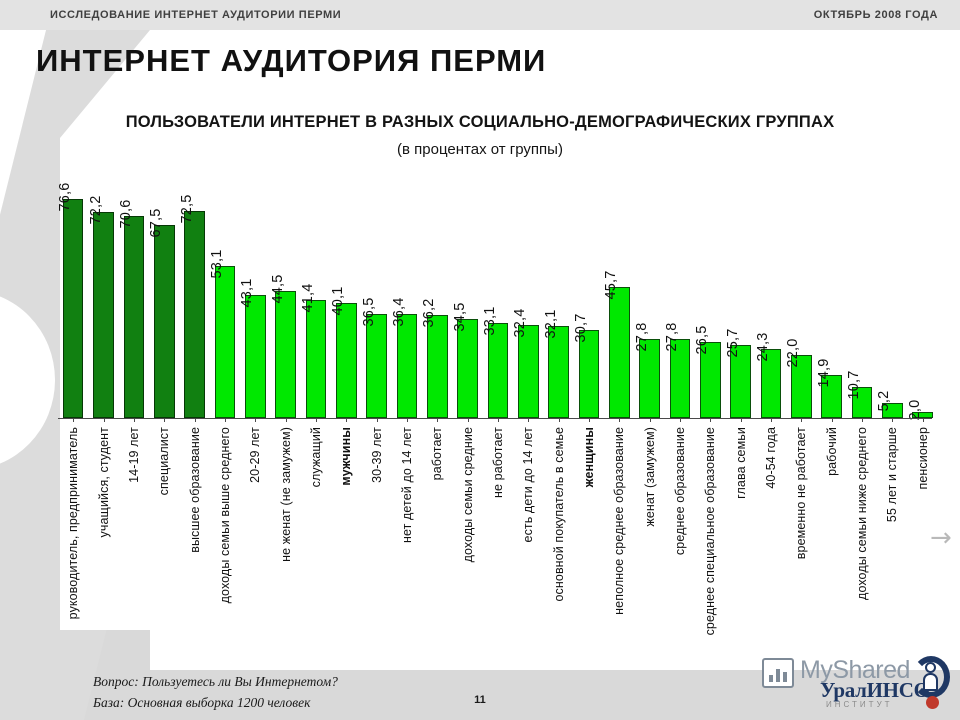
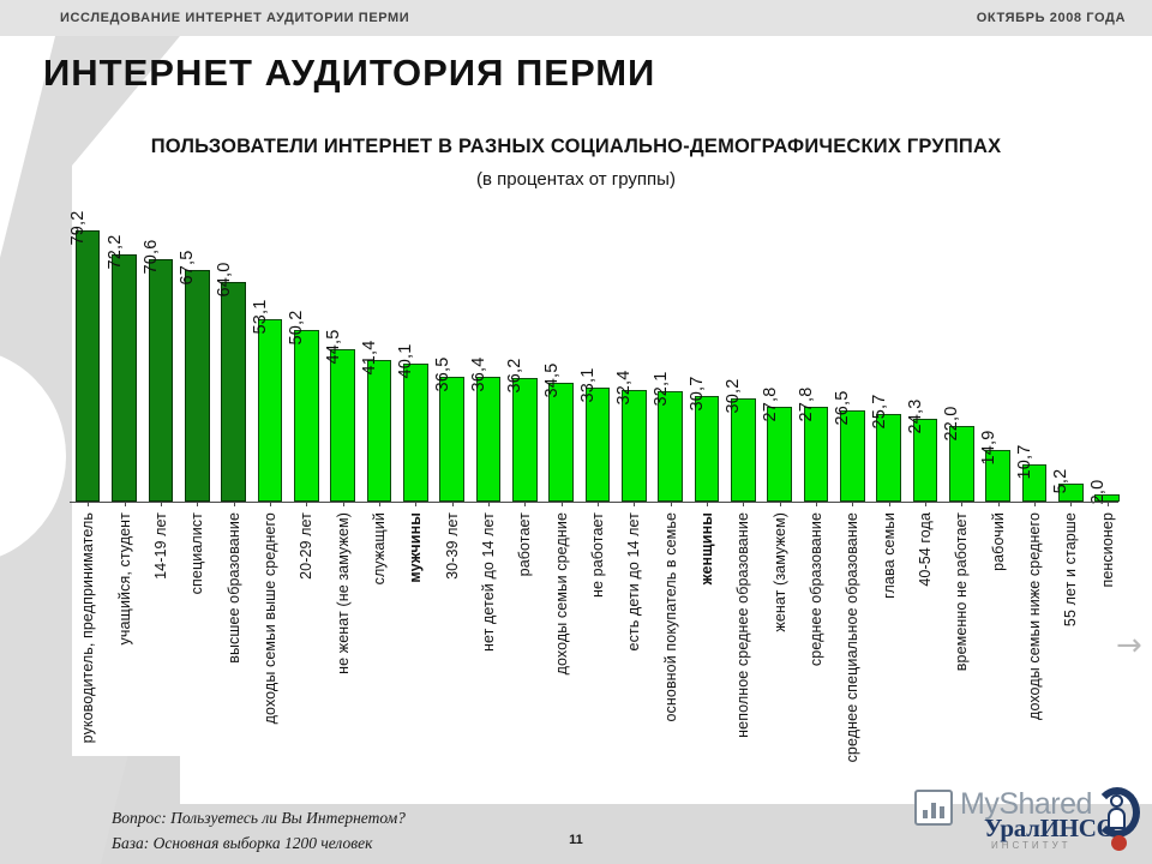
руководитель, предприниматель: 76,6 -> 79,2
высшее образование: 72,5 -> 64,0
20-29 лет: 43,1 -> 50,2
неполное среднее образование: 45,7 -> 30,2
